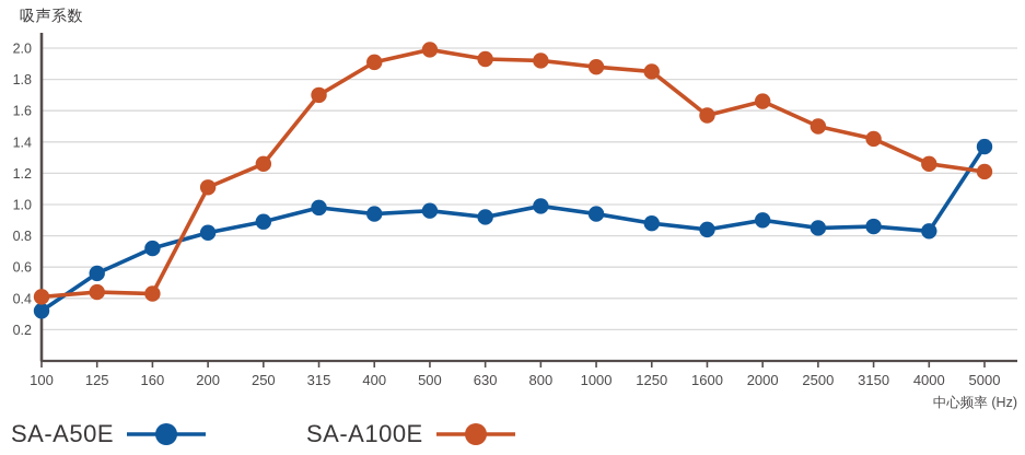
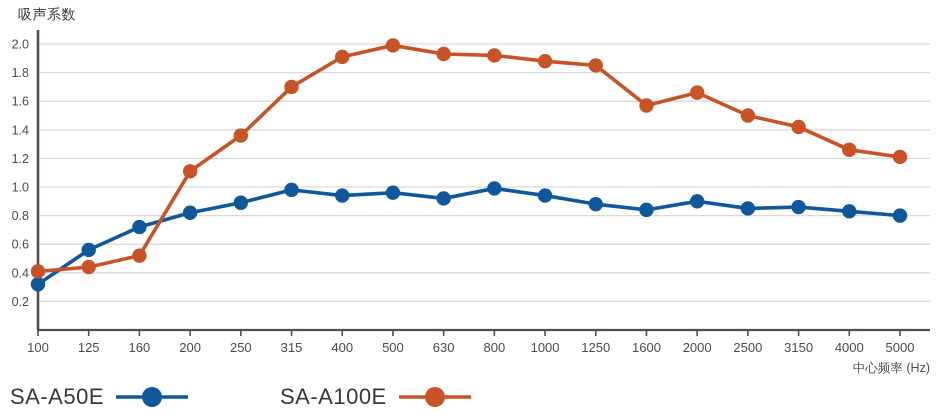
SA-A100E/160: 0.43 -> 0.52
SA-A100E/250: 1.26 -> 1.36
SA-A50E/5000: 1.37 -> 0.80
